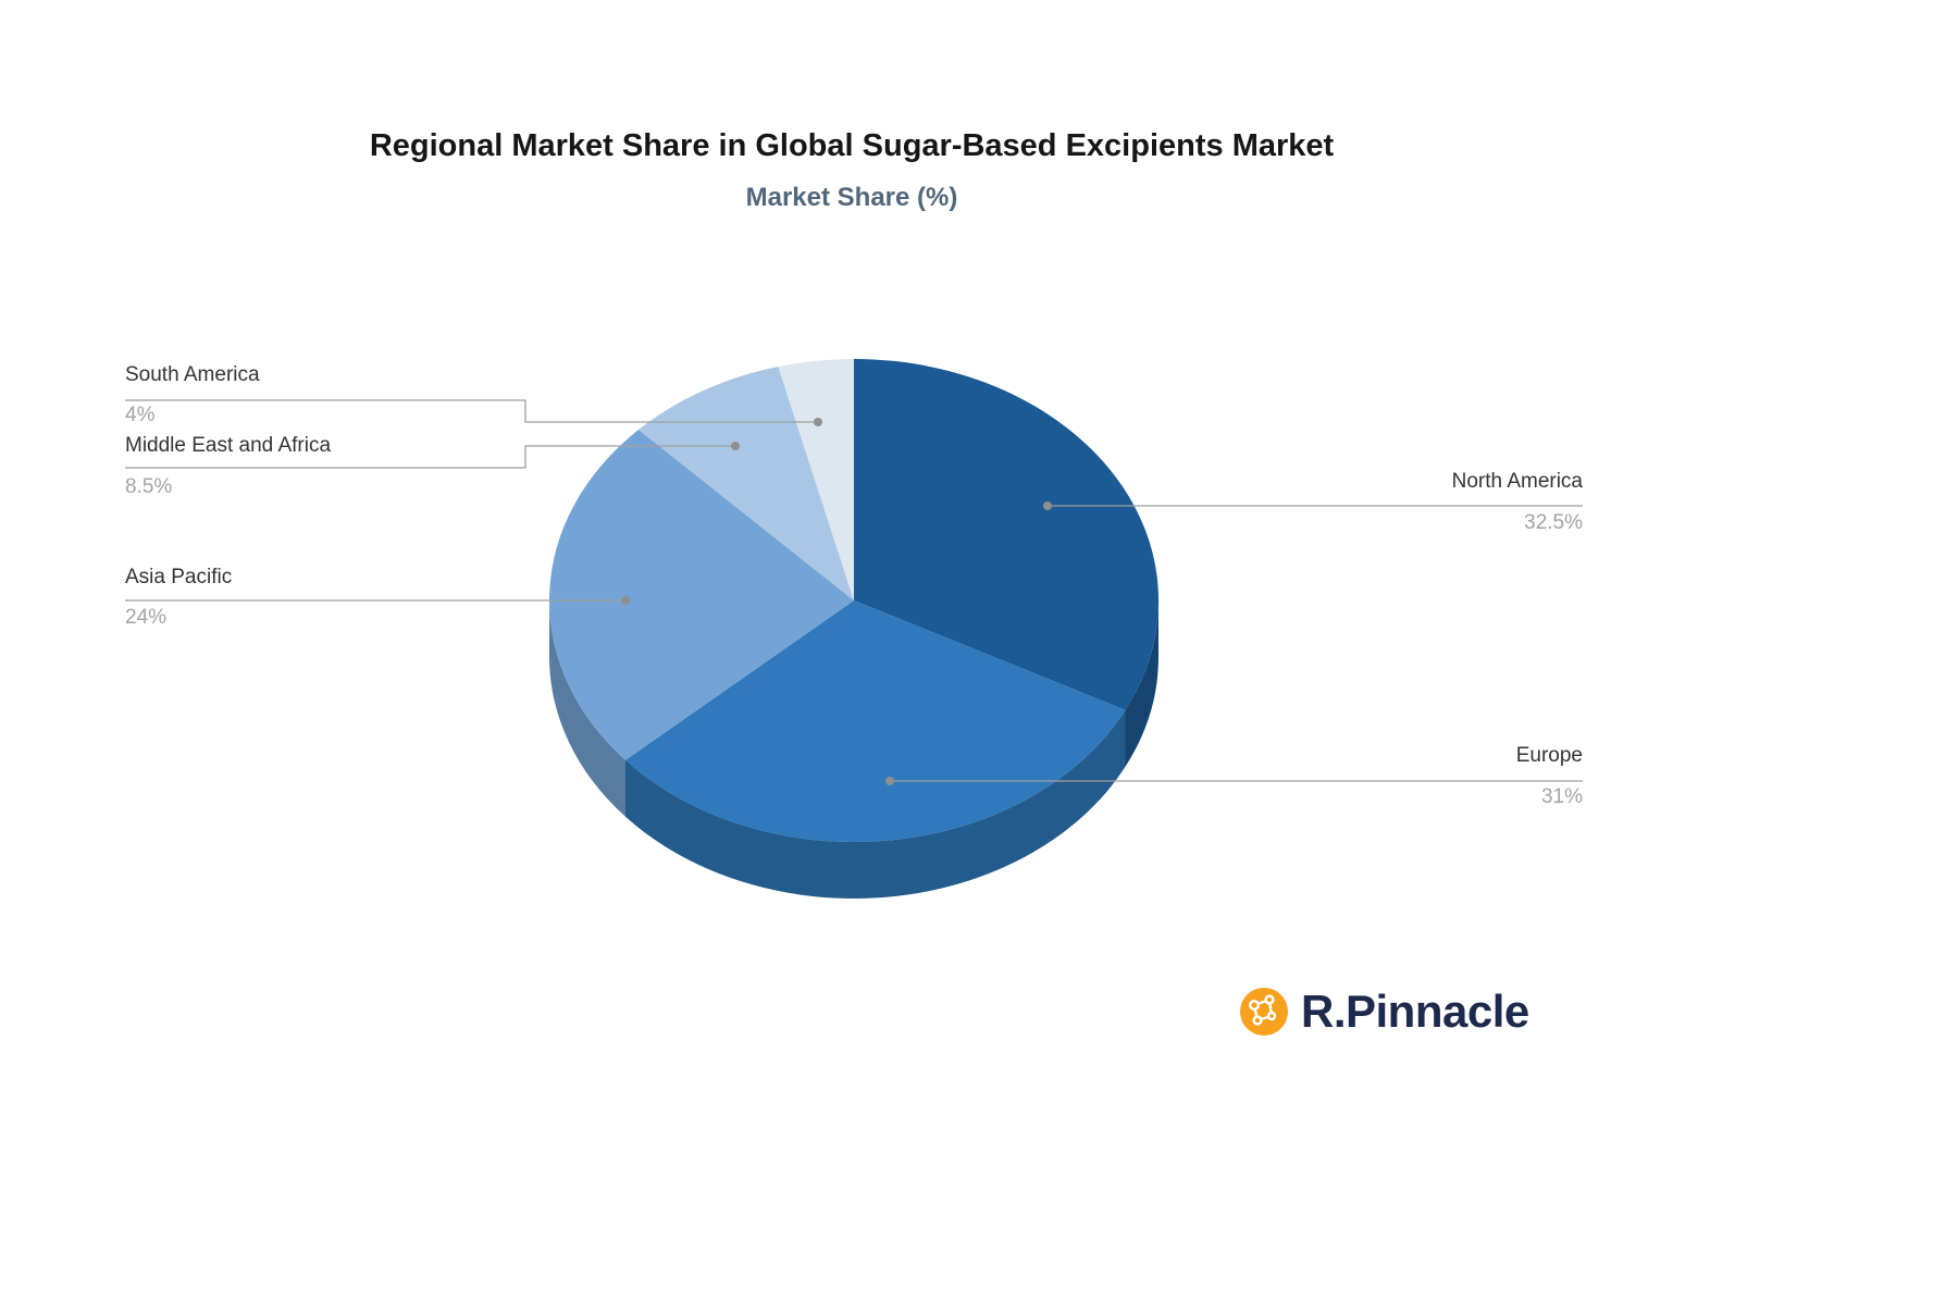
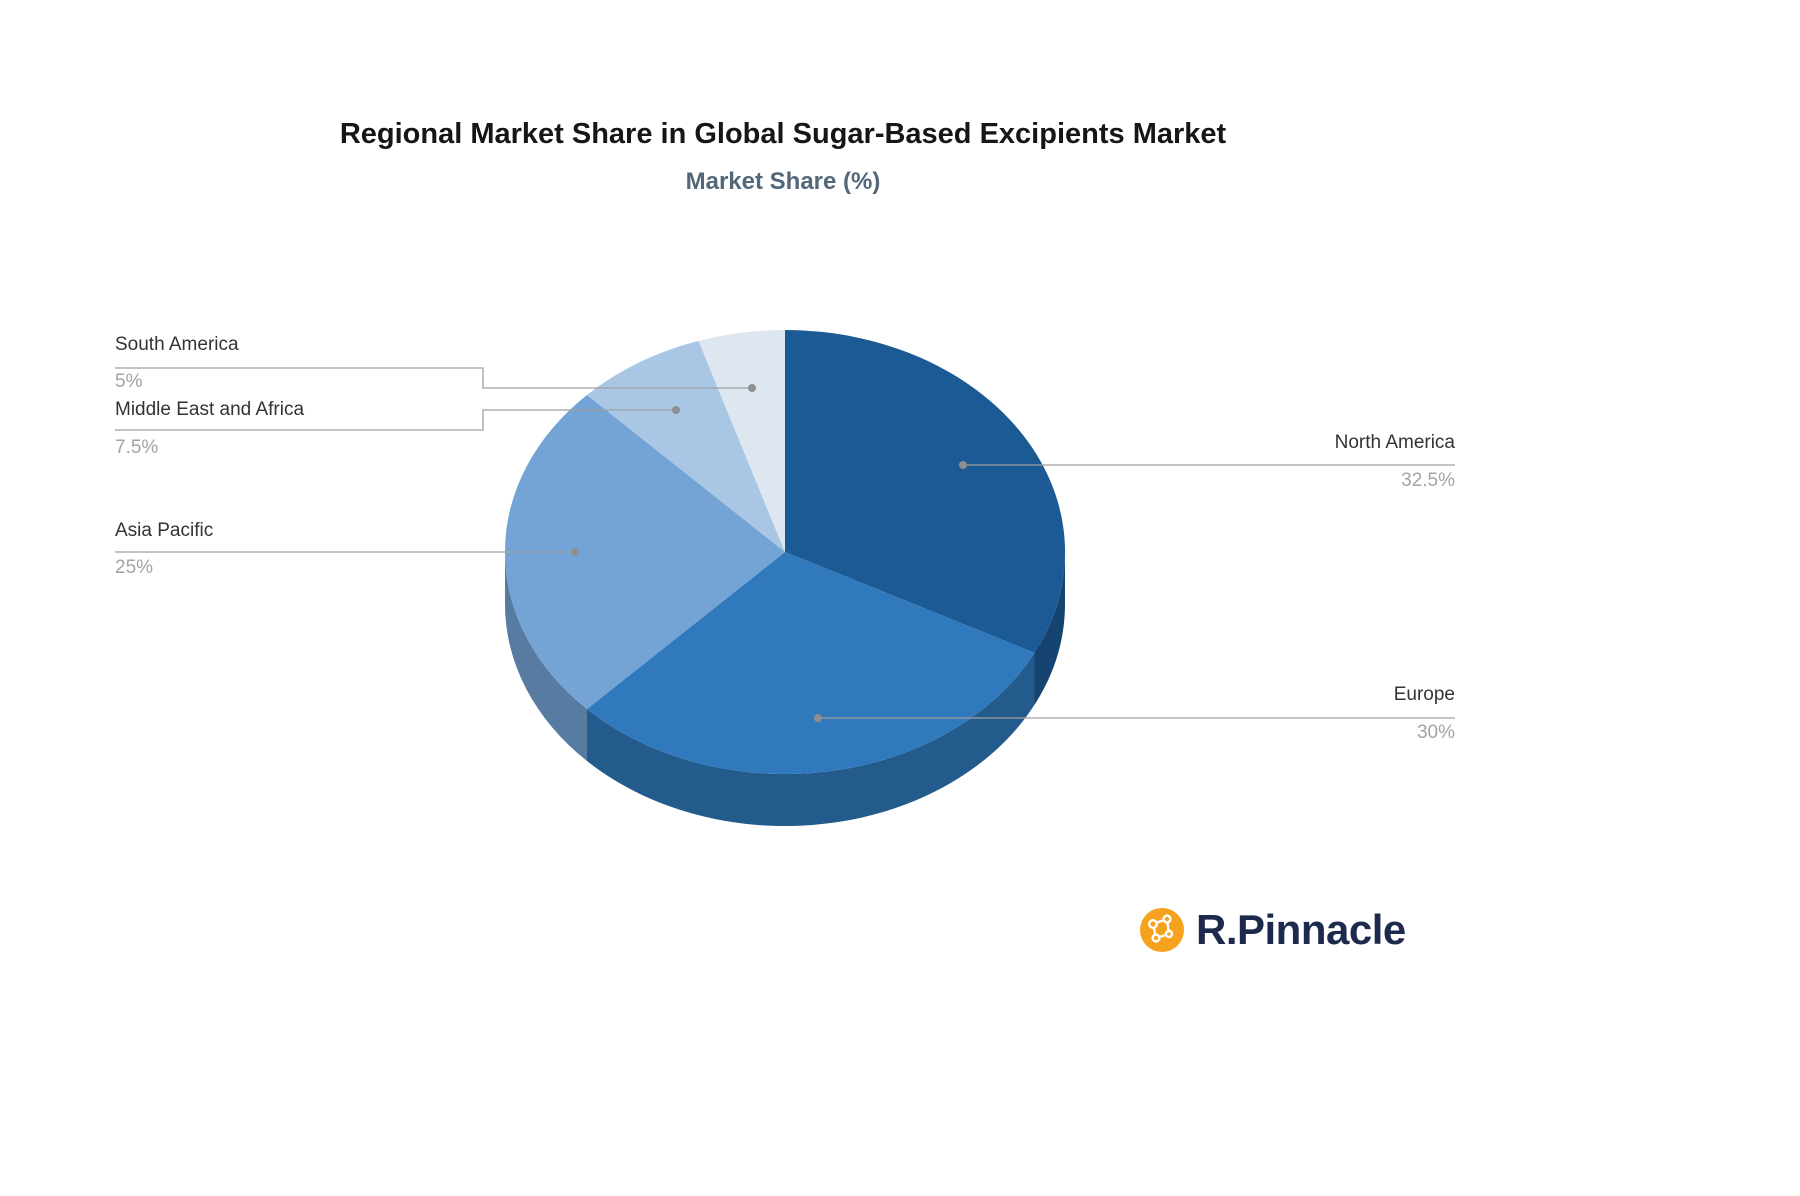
Europe: 31% -> 30%
Asia Pacific: 24% -> 25%
Middle East and Africa: 8.5% -> 7.5%
South America: 4% -> 5%
